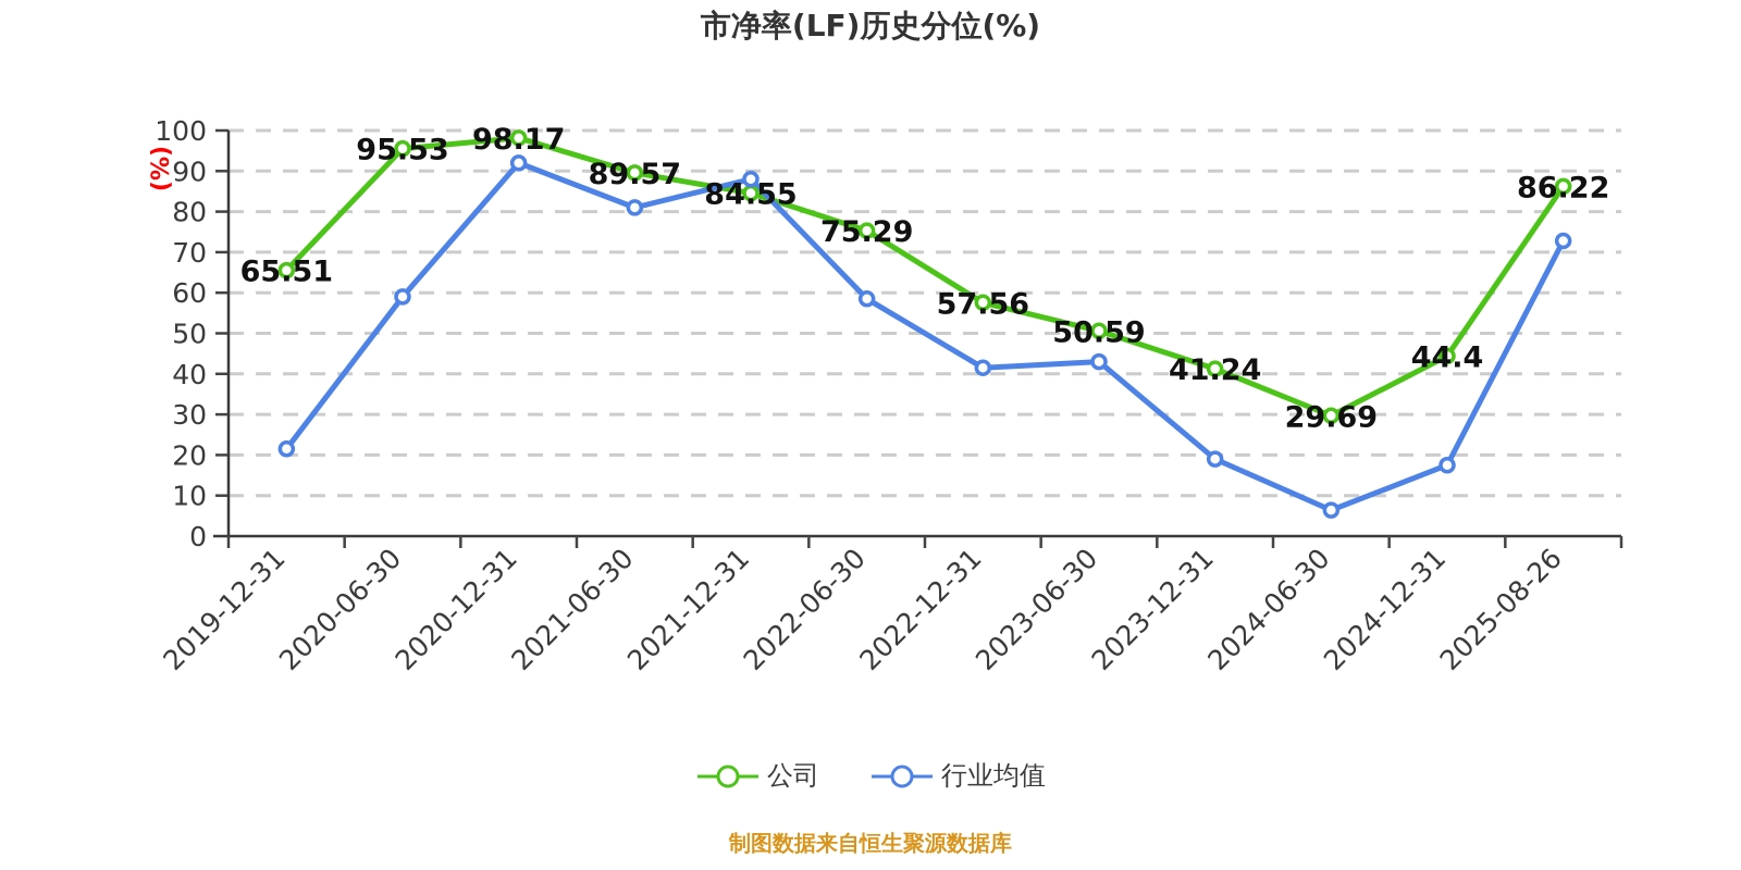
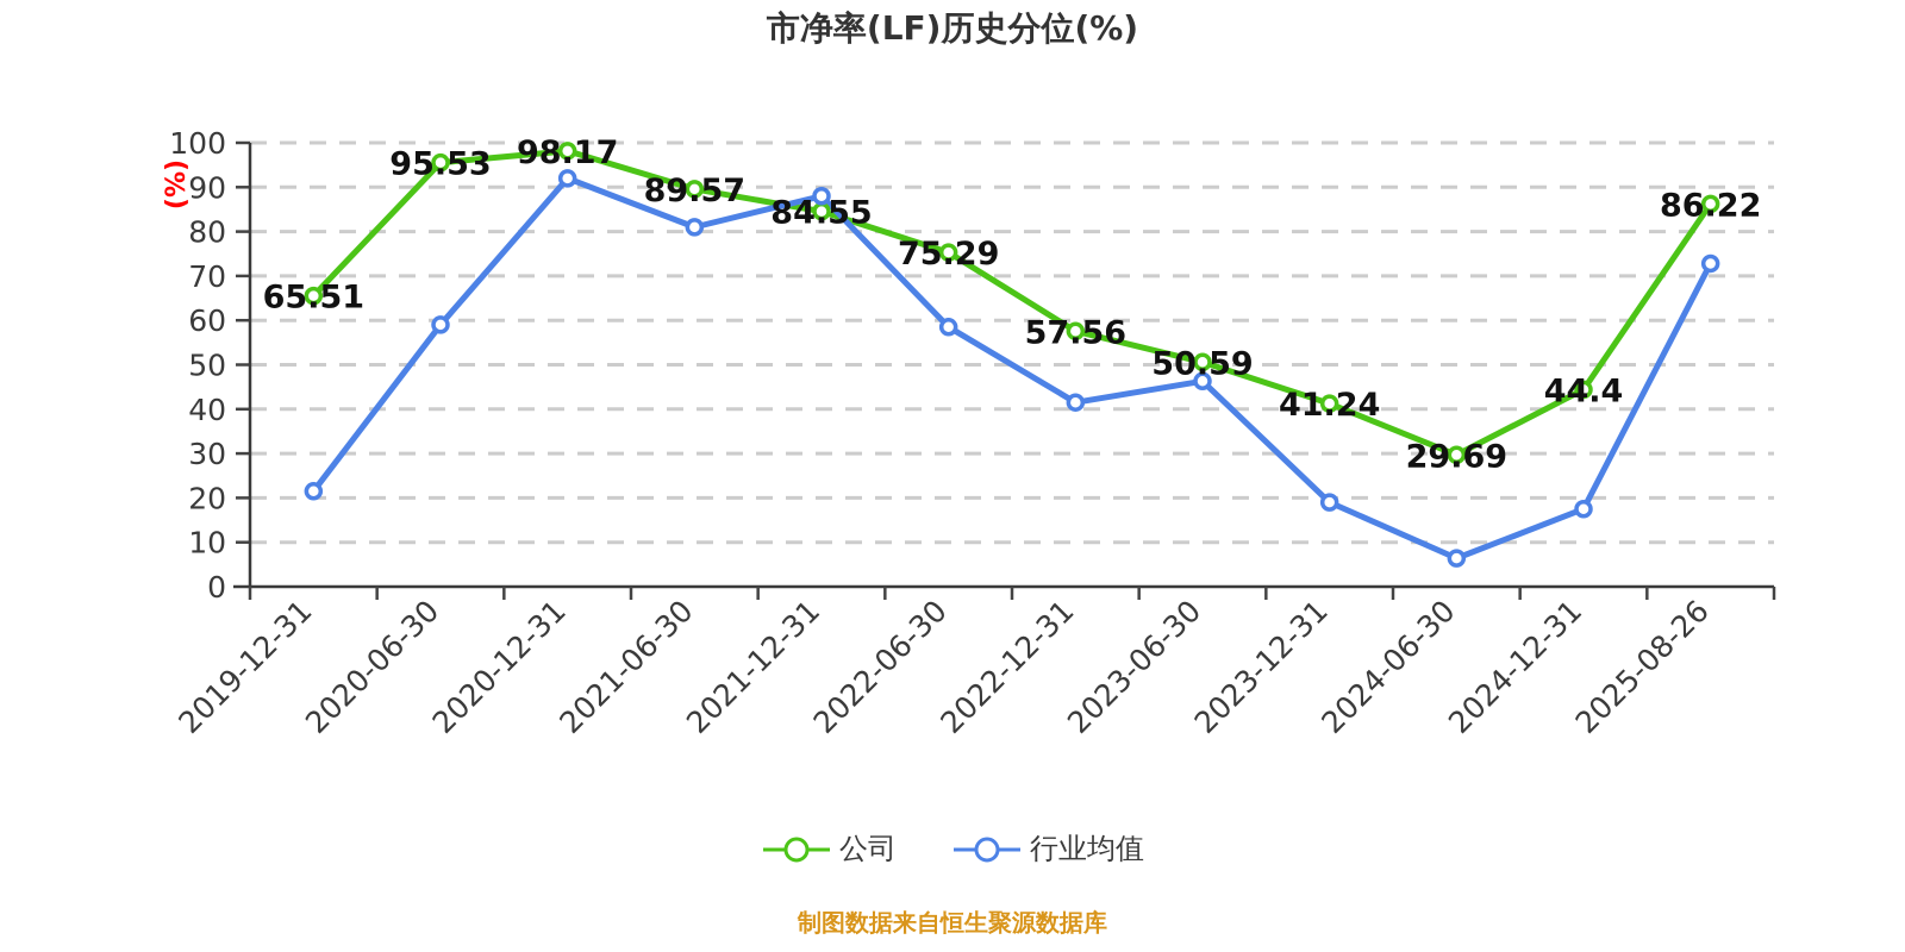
行业均值/2023-06-30: 43 -> 46
